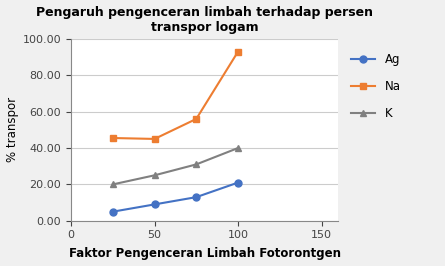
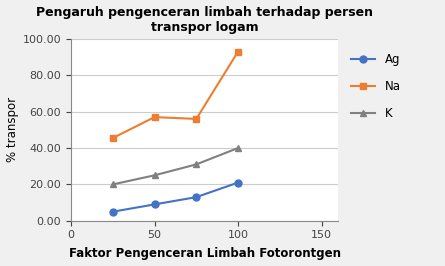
Na/50: 45 -> 57
